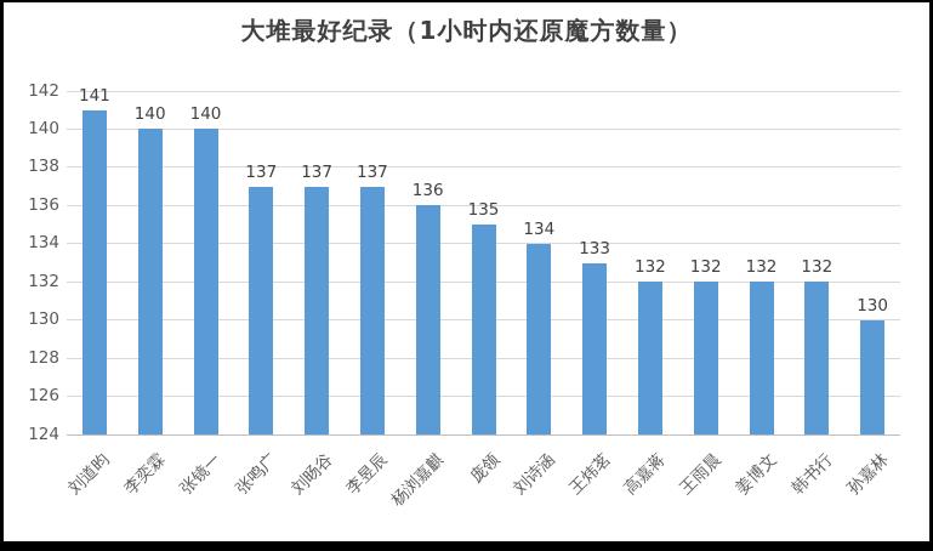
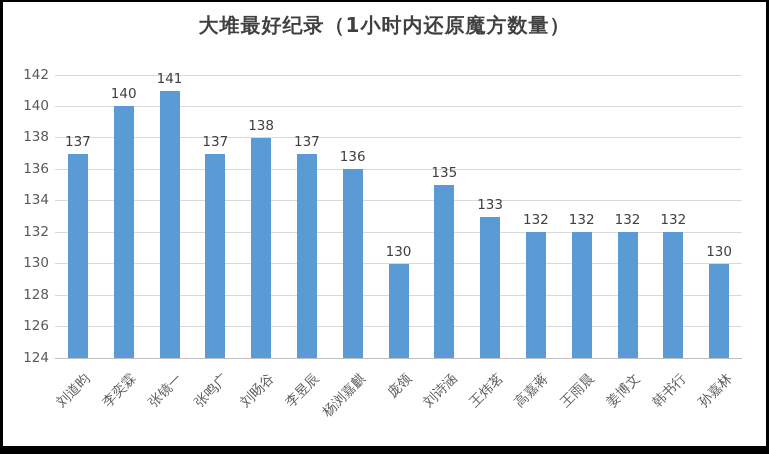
刘道昀: 141 -> 137
张镜一: 140 -> 141
刘旸谷: 137 -> 138
庞领: 135 -> 130
刘诗涵: 134 -> 135
